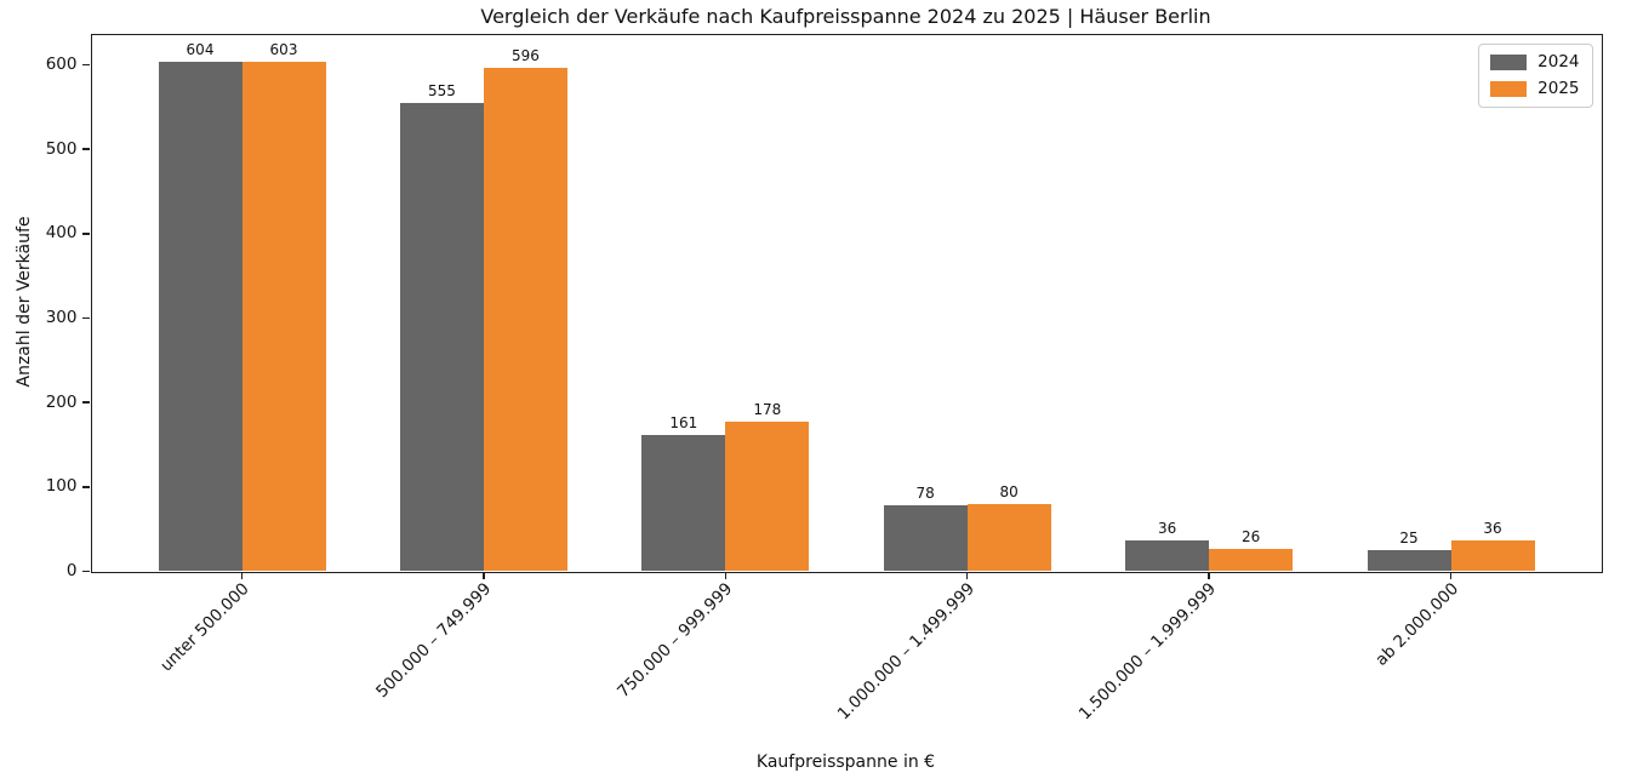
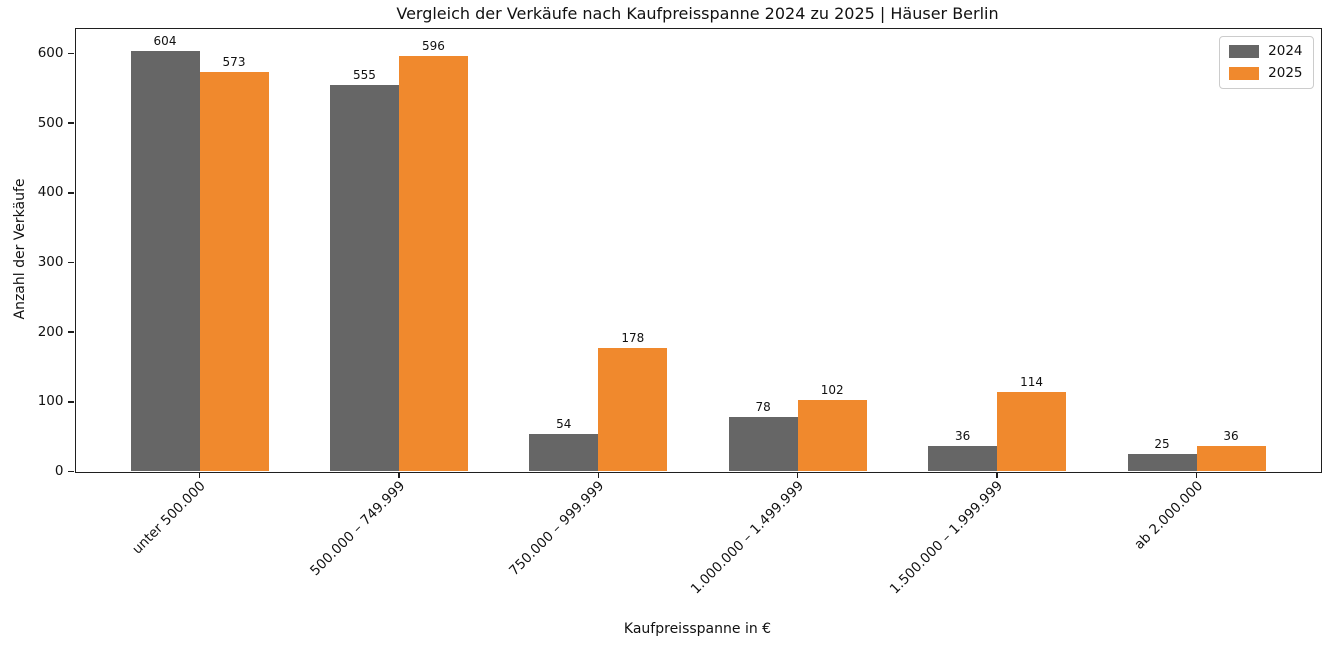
2025/unter 500.000: 603 -> 573
2024/750.000 – 999.999: 161 -> 54
2025/1.000.000 – 1.499.999: 80 -> 102
2025/1.500.000 – 1.999.999: 26 -> 114
